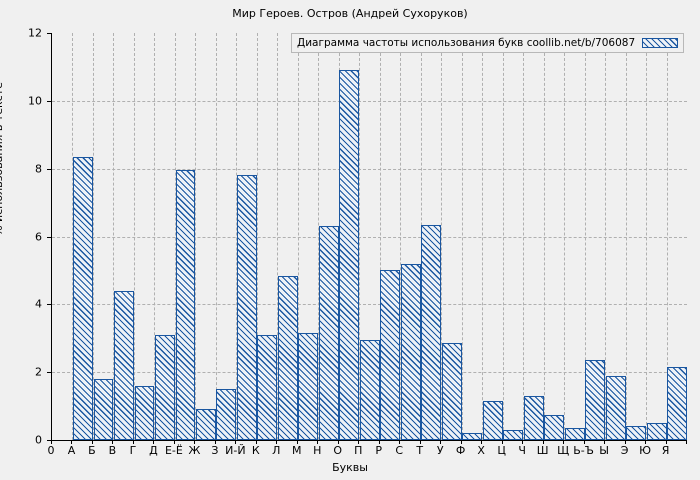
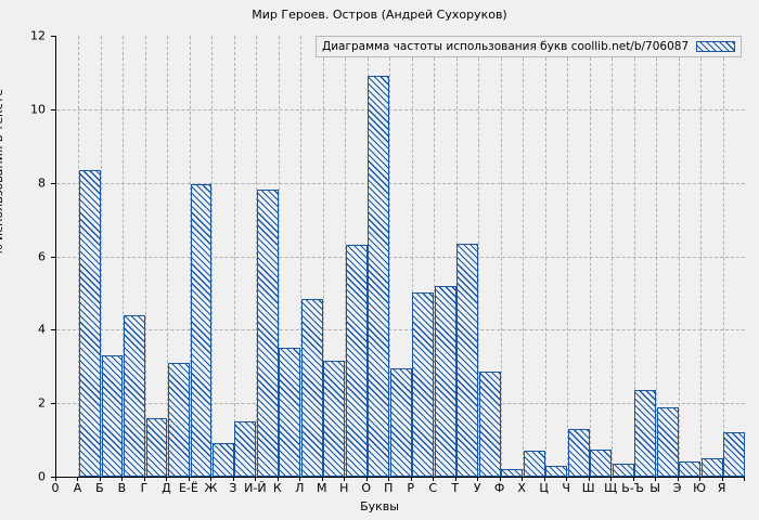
Б: 1.8 -> 3.3
К: 3.1 -> 3.5
Х: 1.1 -> 0.7
Я: 2.1 -> 1.2
